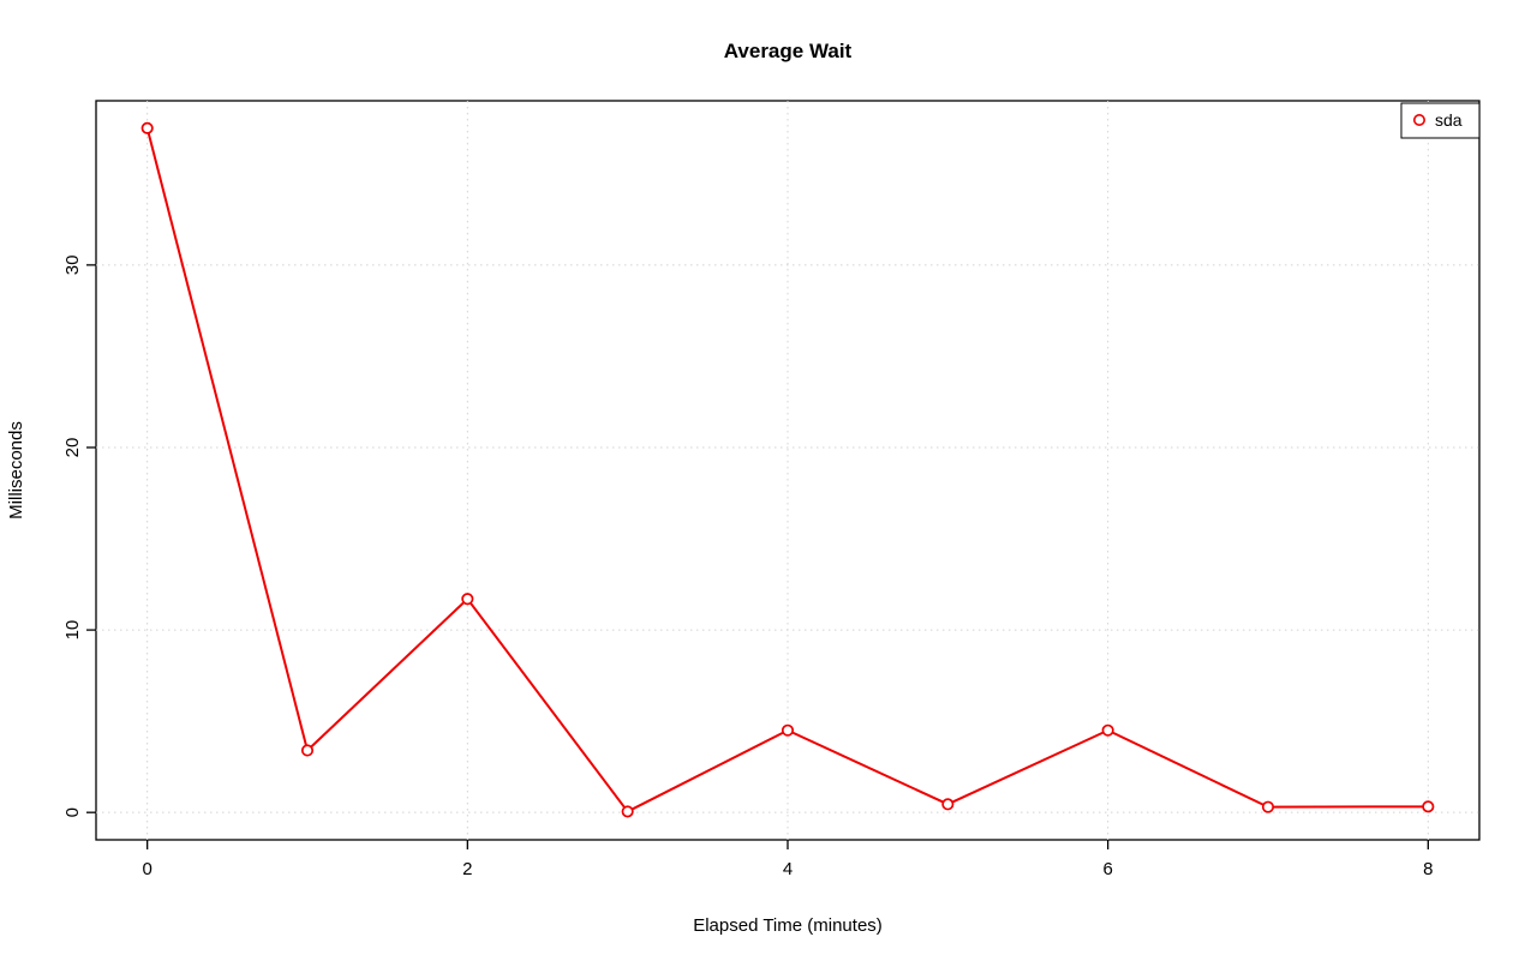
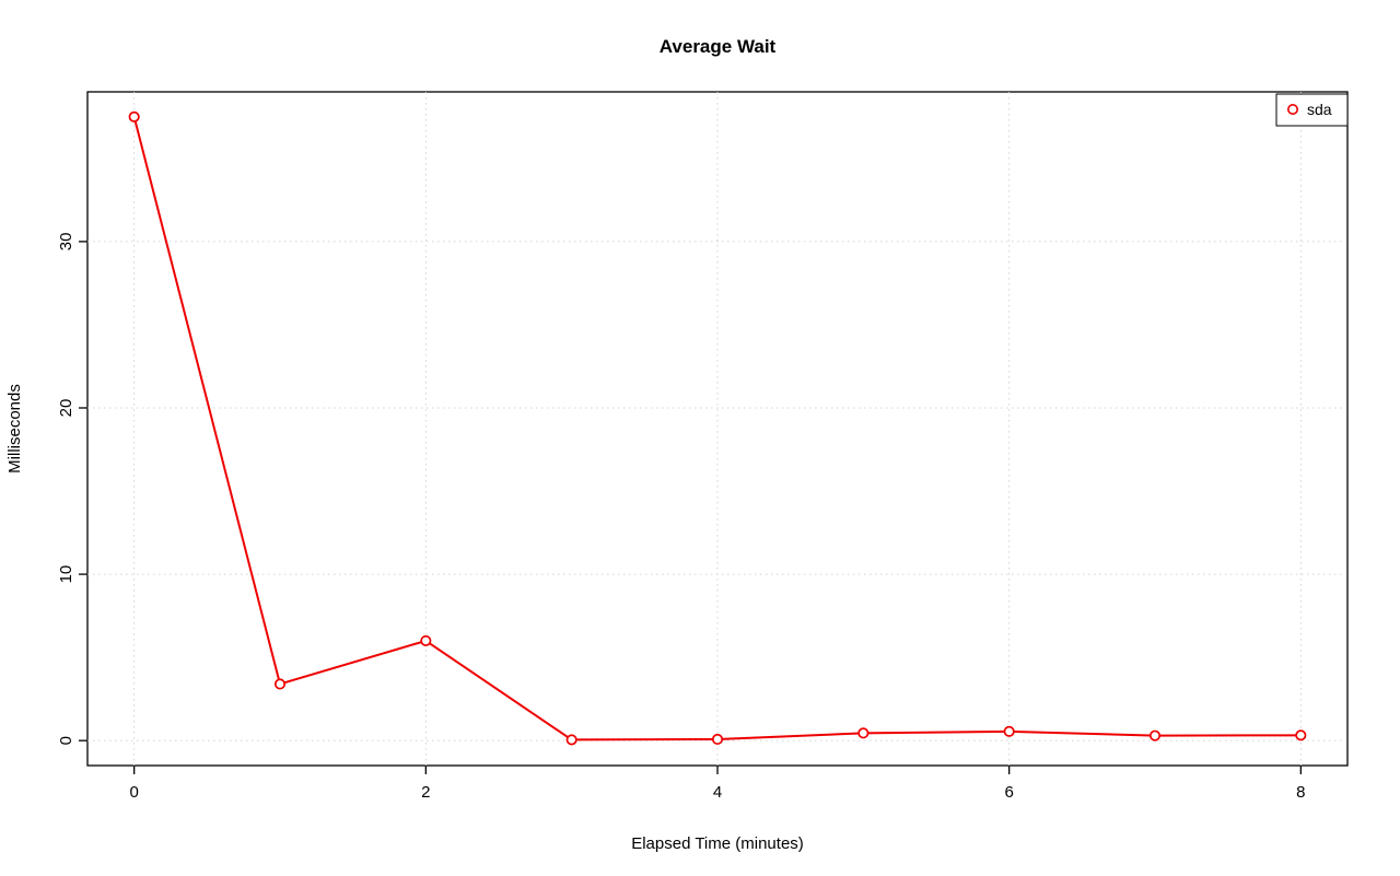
2: 11.7 -> 6.0
4: 4.5 -> 0.1
6: 4.5 -> 0.6
